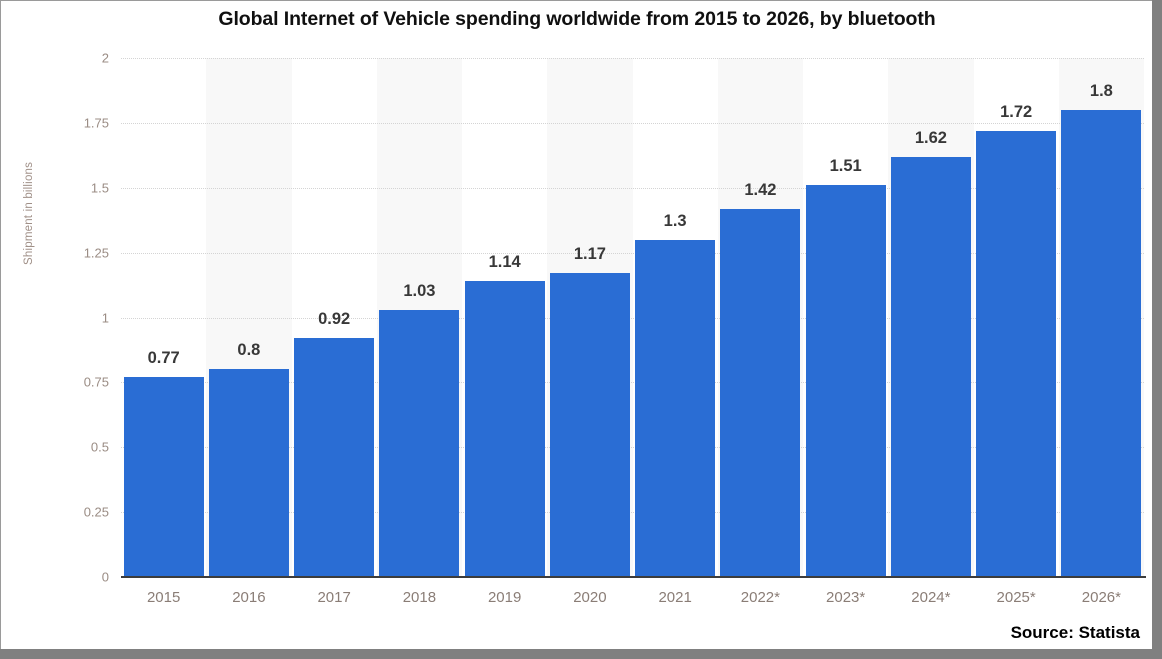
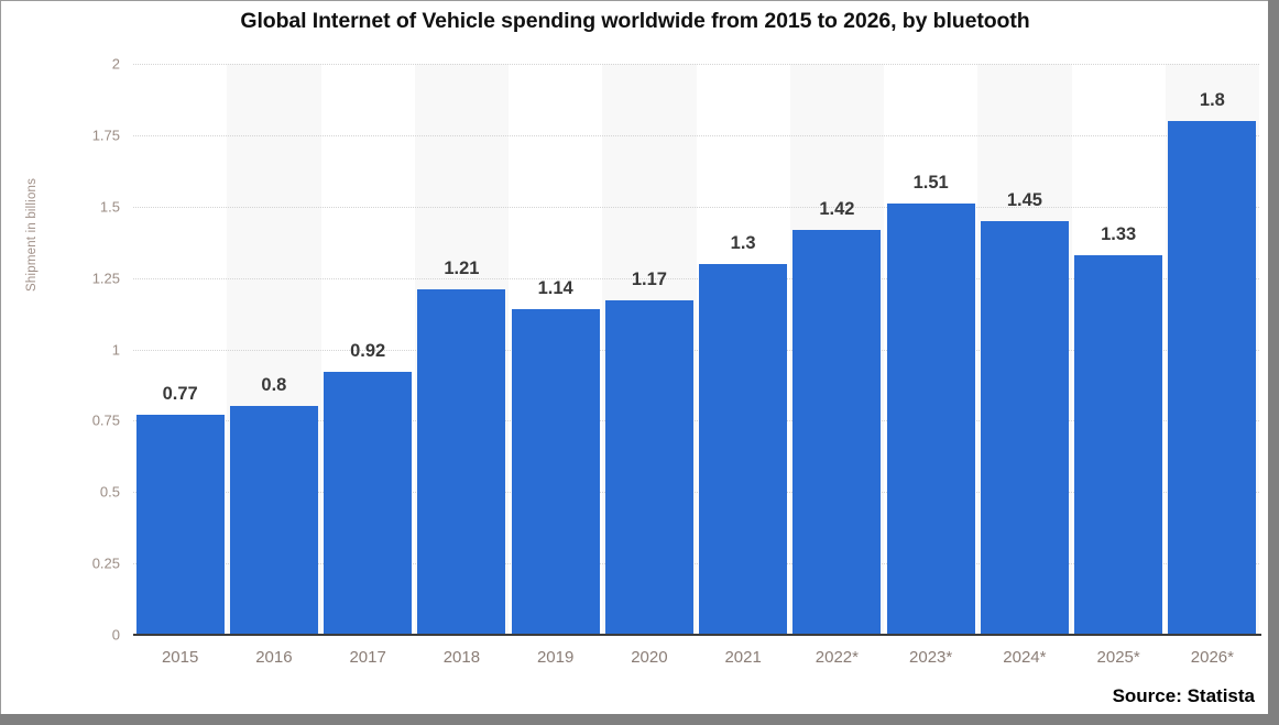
2018: 1.03 -> 1.21
2024*: 1.62 -> 1.45
2025*: 1.72 -> 1.33
